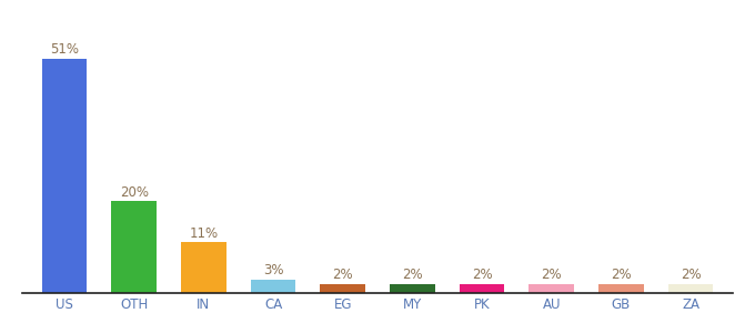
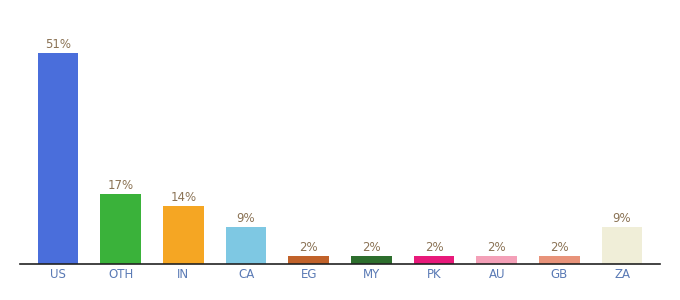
OTH: 20% -> 17%
IN: 11% -> 14%
CA: 3% -> 9%
ZA: 2% -> 9%
